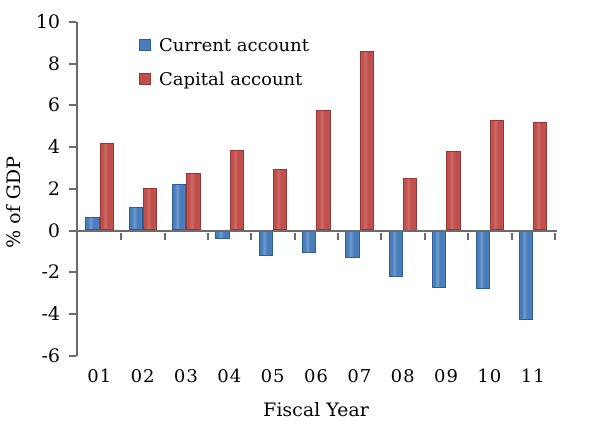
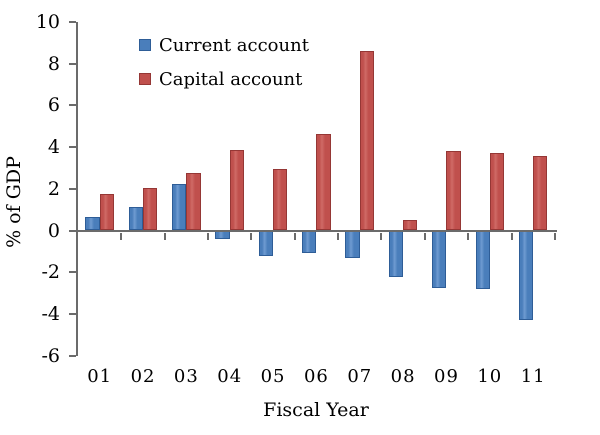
Capital account/01: 4.2 -> 1.8
Capital account/06: 5.8 -> 4.7
Capital account/08: 2.5 -> 0.5
Capital account/10: 5.3 -> 3.7
Capital account/11: 5.2 -> 3.5
